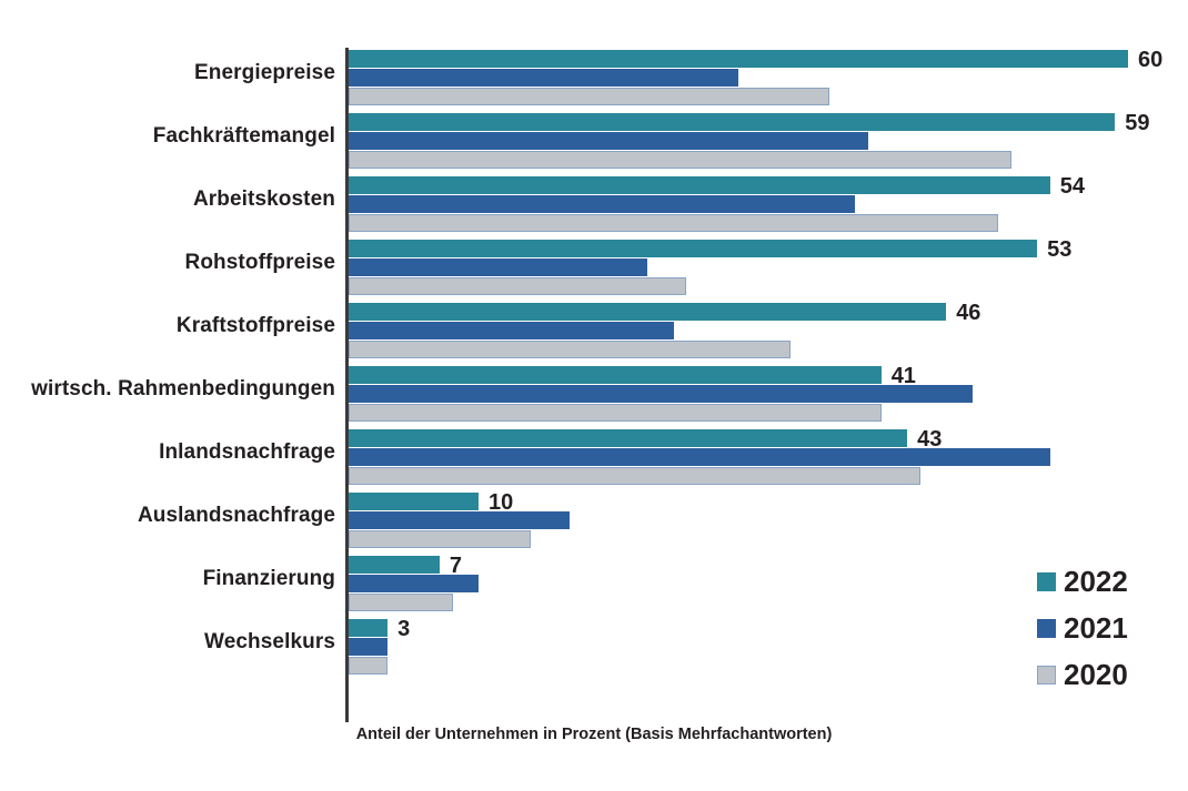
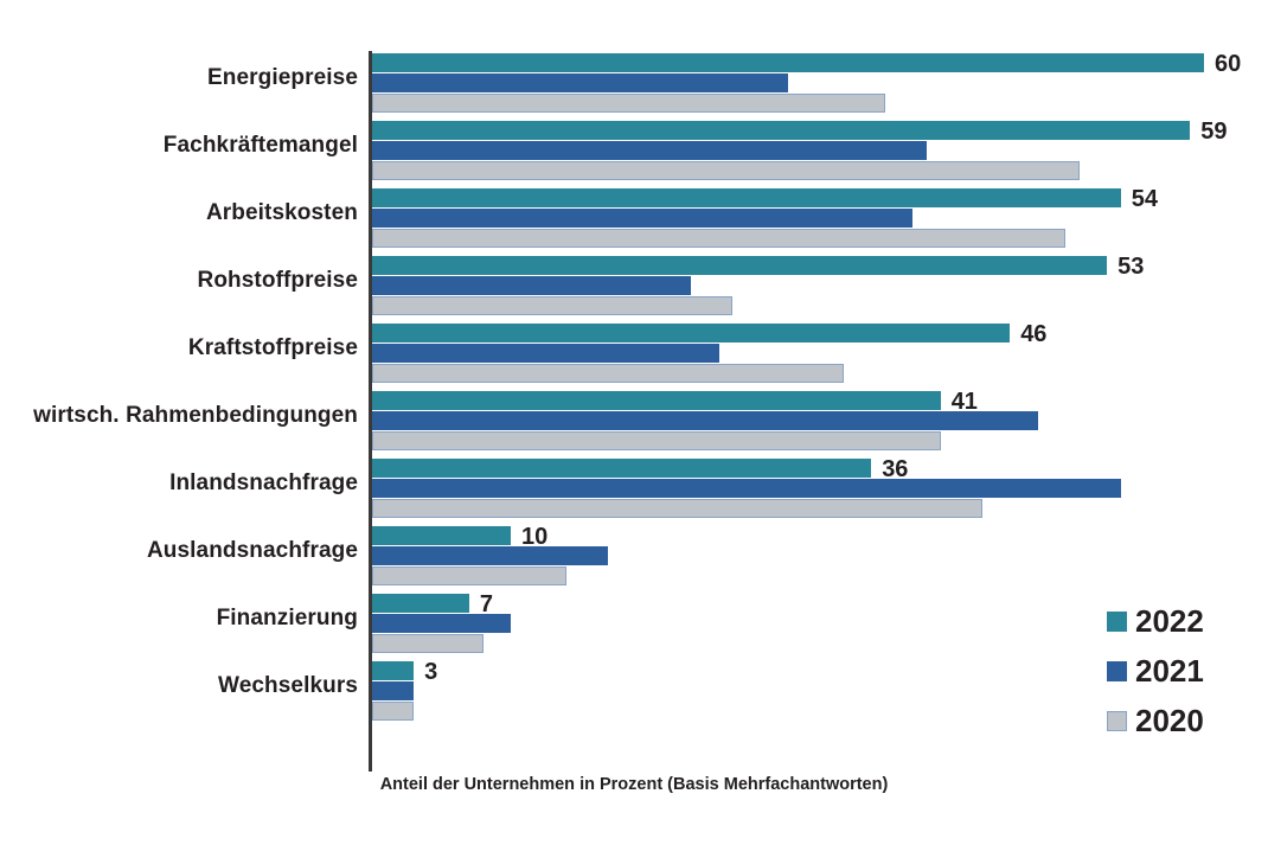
2022/Inlandsnachfrage: 43 -> 36
